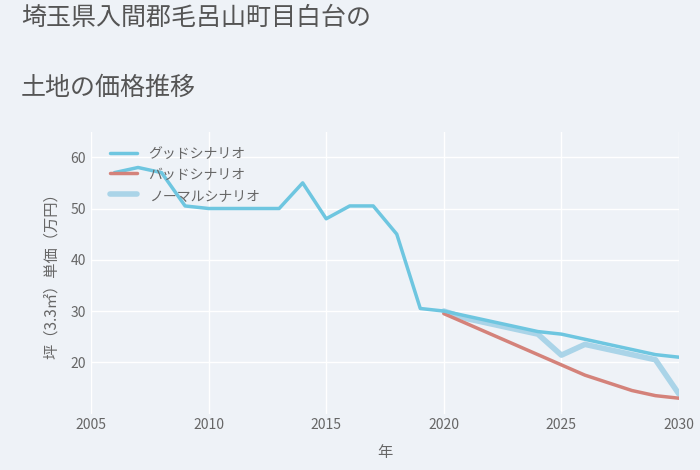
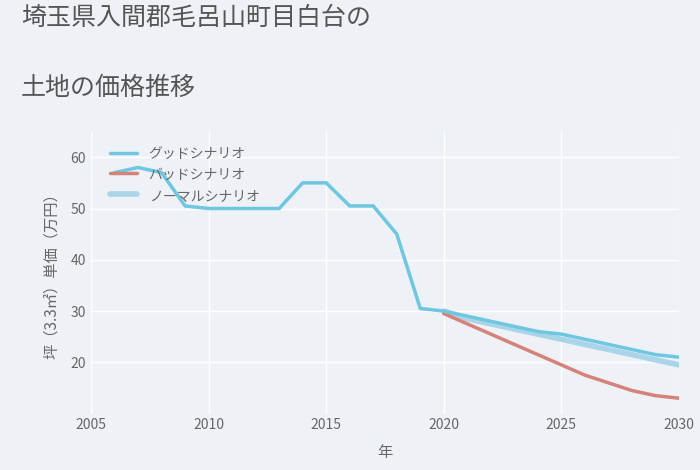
グッドシナリオ/2015: 48.0 -> 55.0
ノーマルシナリオ/2025: 21.4 -> 24.5
ノーマルシナリオ/2030: 13.8 -> 19.5
